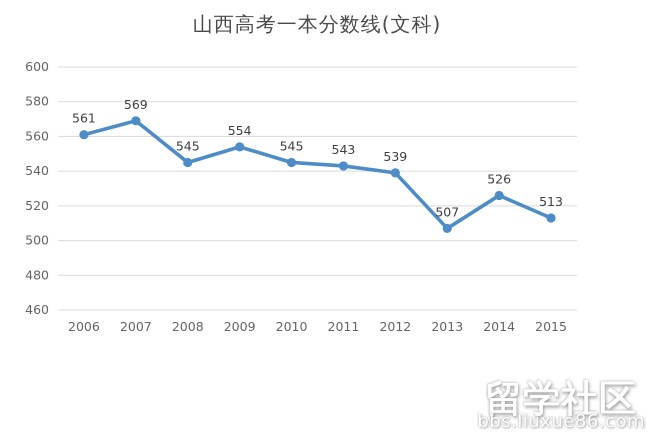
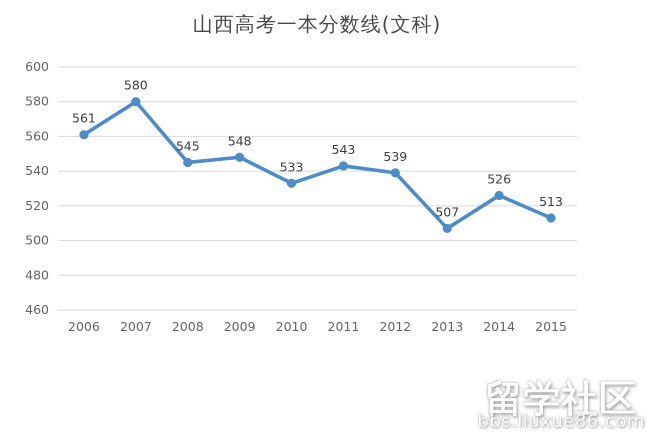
2007: 569 -> 580
2009: 554 -> 548
2010: 545 -> 533
